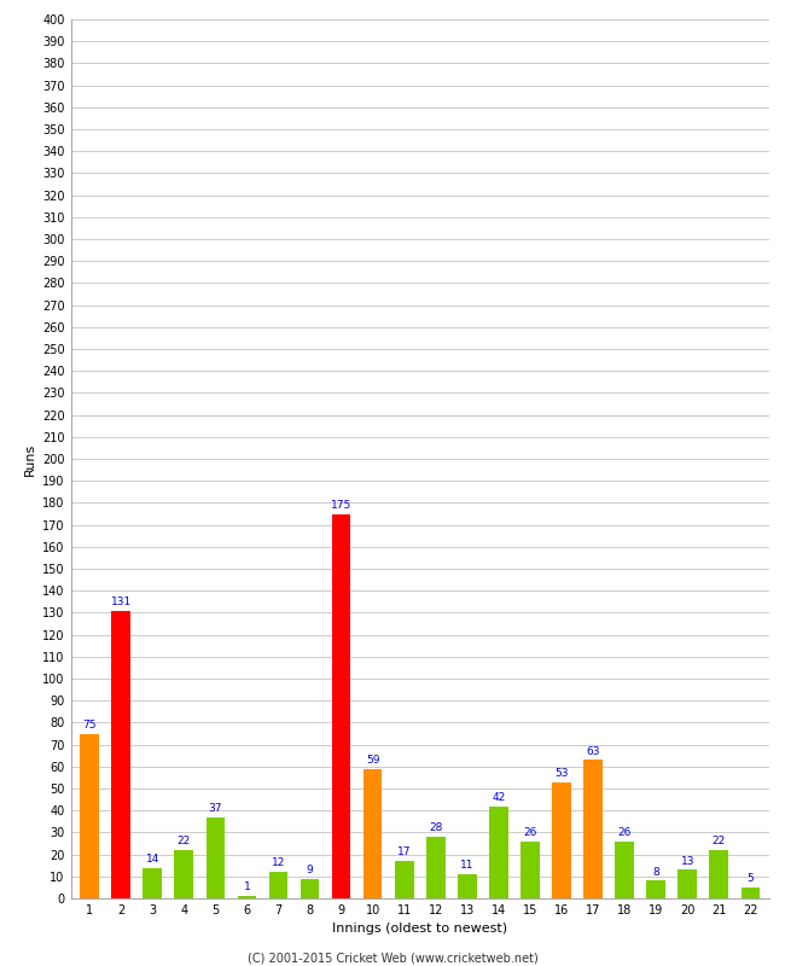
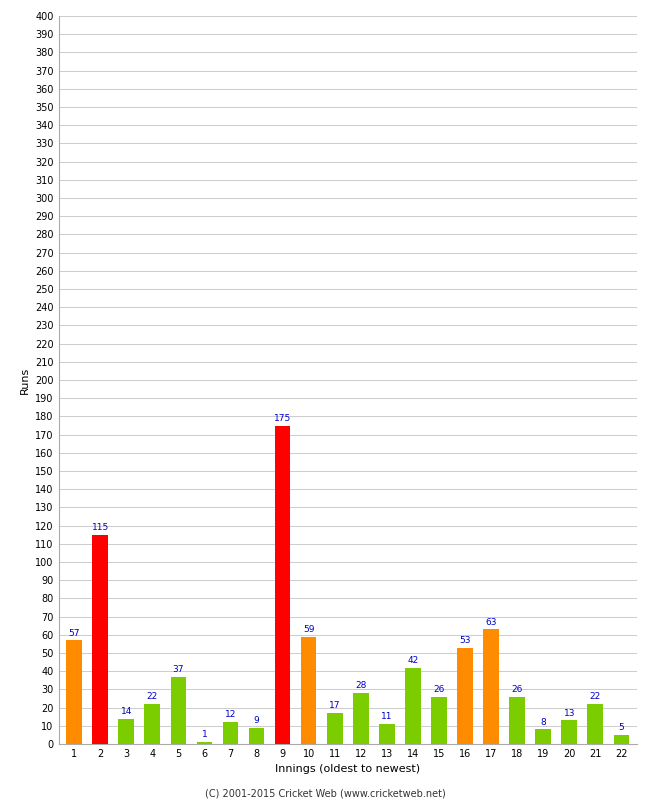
1: 75 -> 57
2: 131 -> 115
